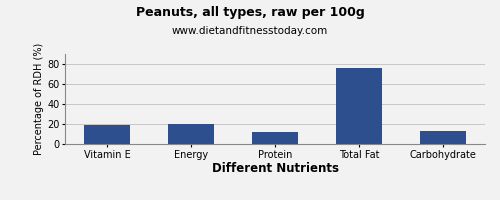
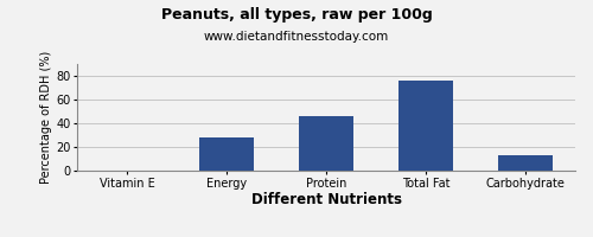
Vitamin E: 19 -> 0
Energy: 20 -> 28
Protein: 12 -> 46
